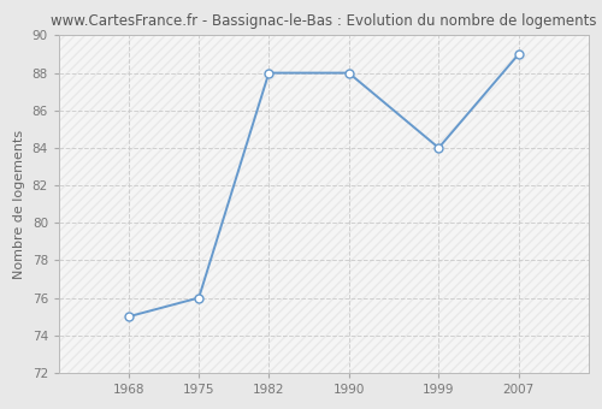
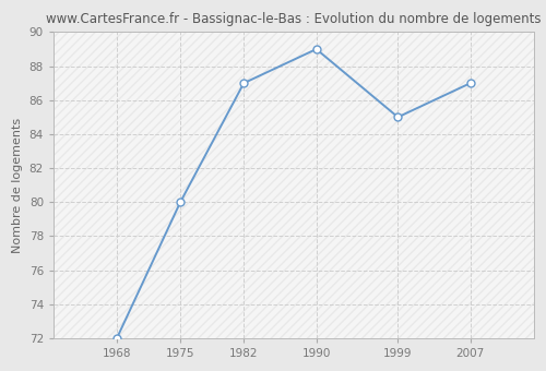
1968: 75 -> 72
1975: 76 -> 80
1982: 88 -> 87
1990: 88 -> 89
1999: 84 -> 85
2007: 89 -> 87
